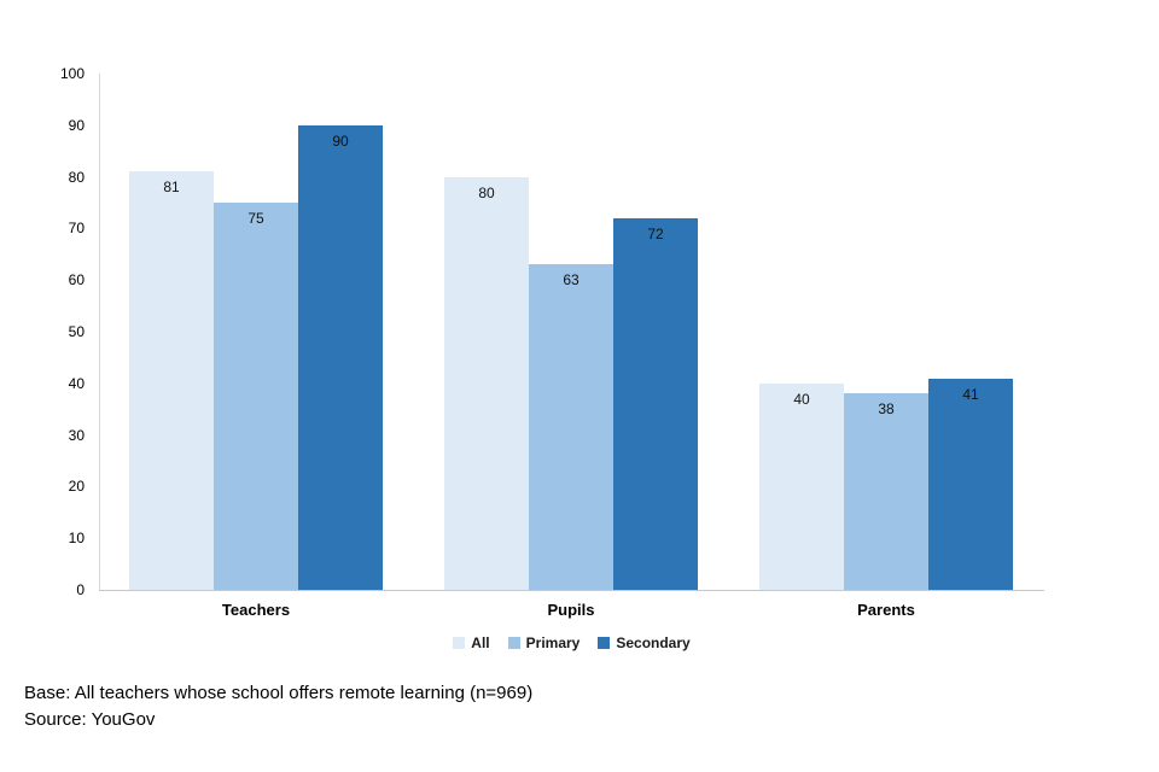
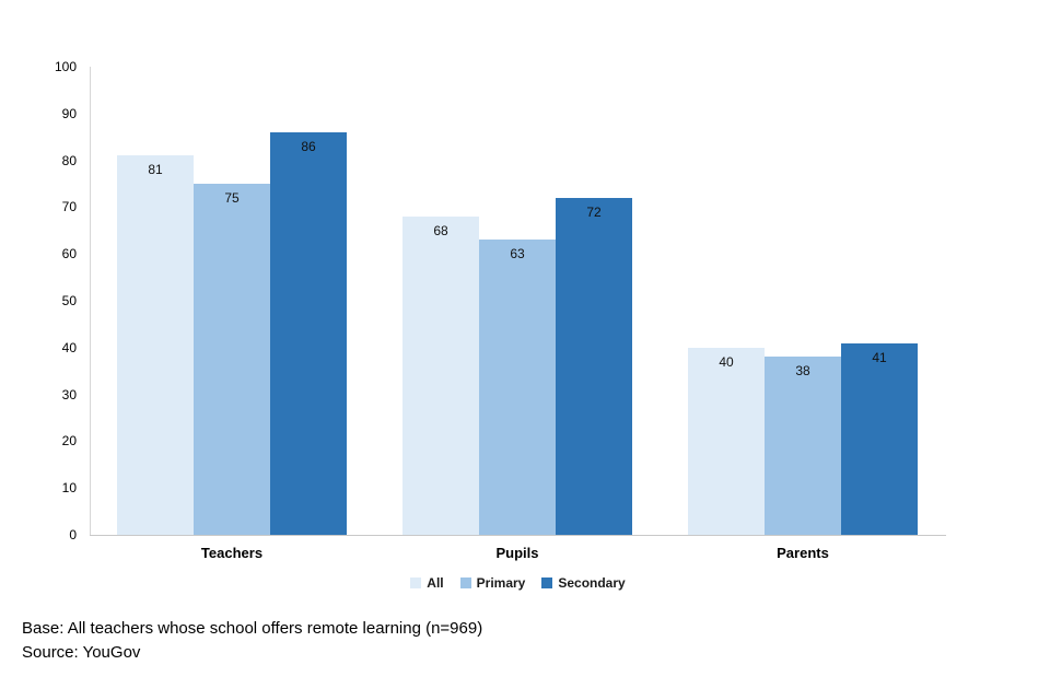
Secondary/Teachers: 90 -> 86
All/Pupils: 80 -> 68
